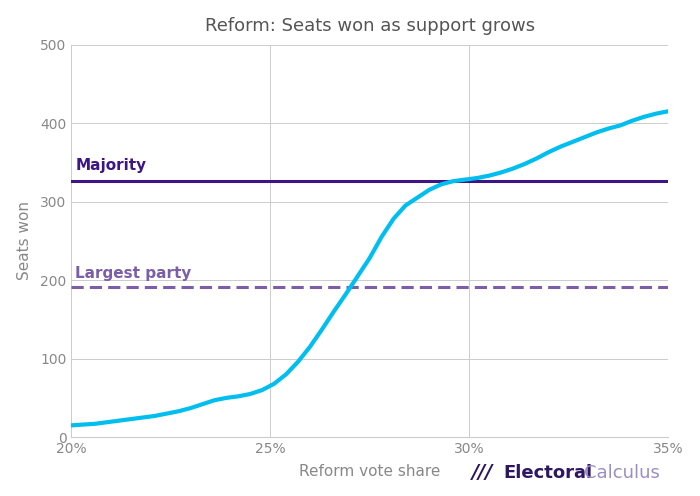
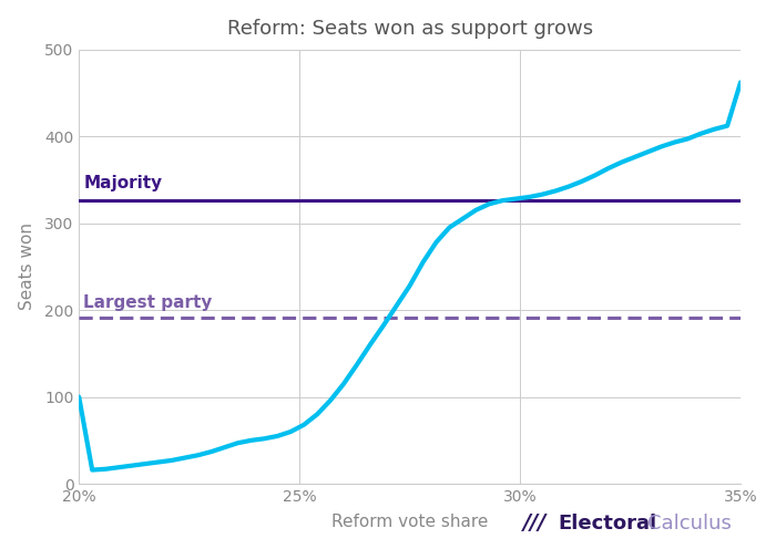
20%: 15 -> 100
35%: 415 -> 462
